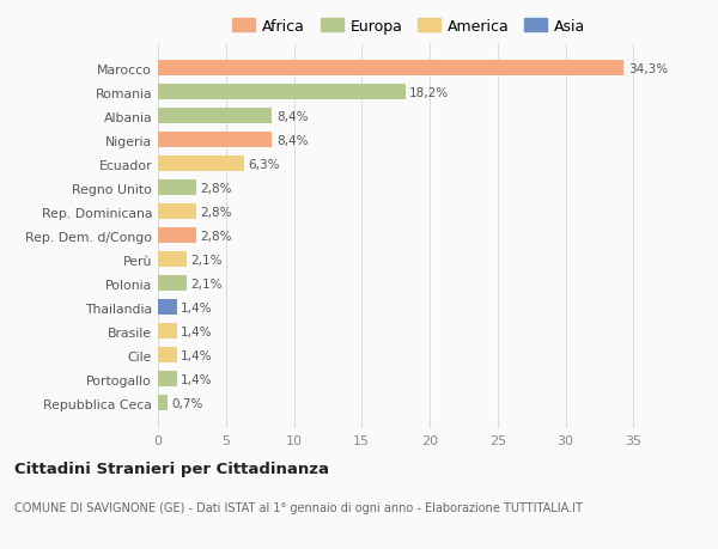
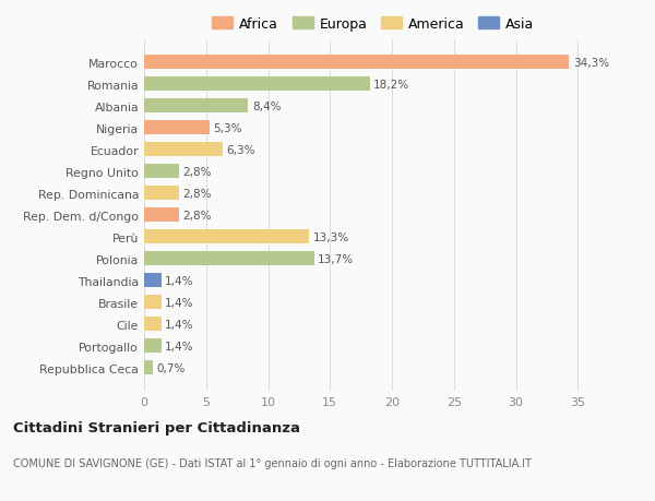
Nigeria: 8,4% -> 5,3%
Perù: 2,1% -> 13,3%
Polonia: 2,1% -> 13,7%
